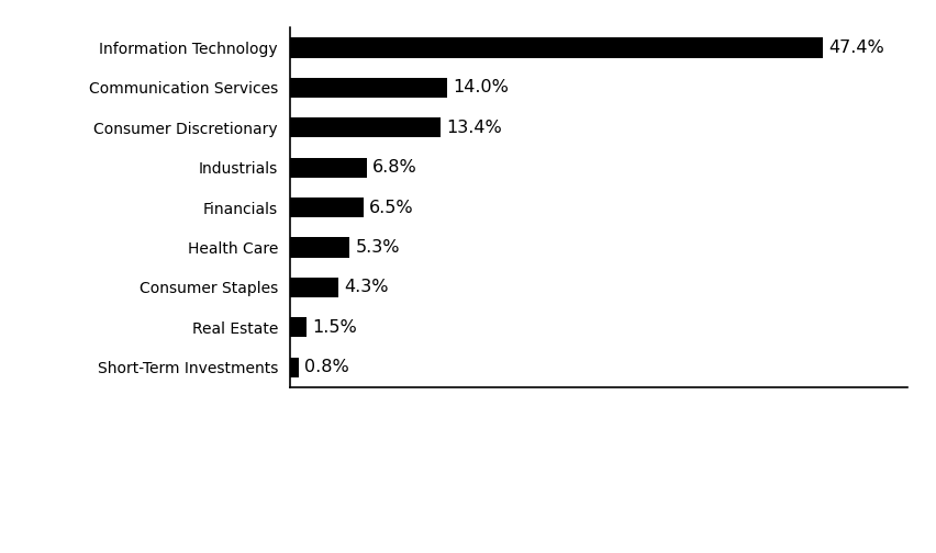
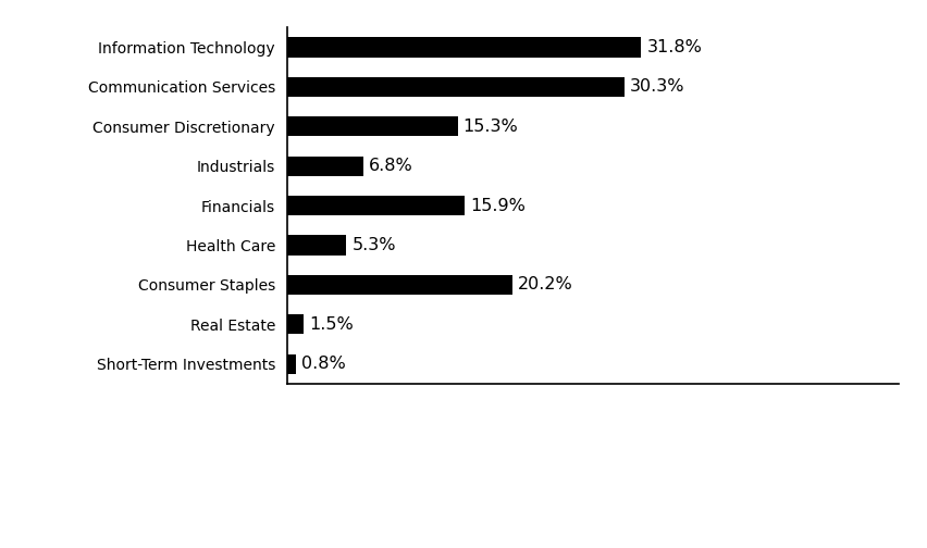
Information Technology: 47.4% -> 31.8%
Communication Services: 14.0% -> 30.3%
Consumer Discretionary: 13.4% -> 15.3%
Financials: 6.5% -> 15.9%
Consumer Staples: 4.3% -> 20.2%
